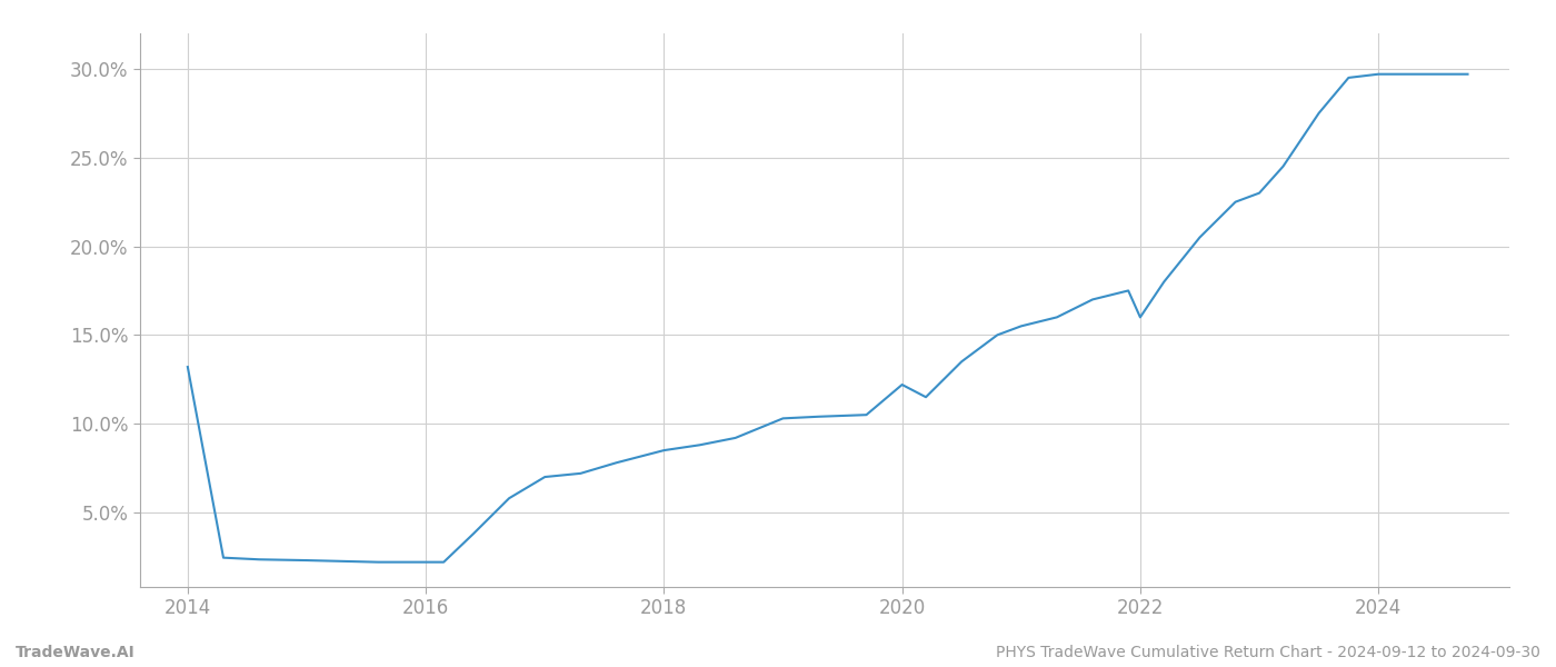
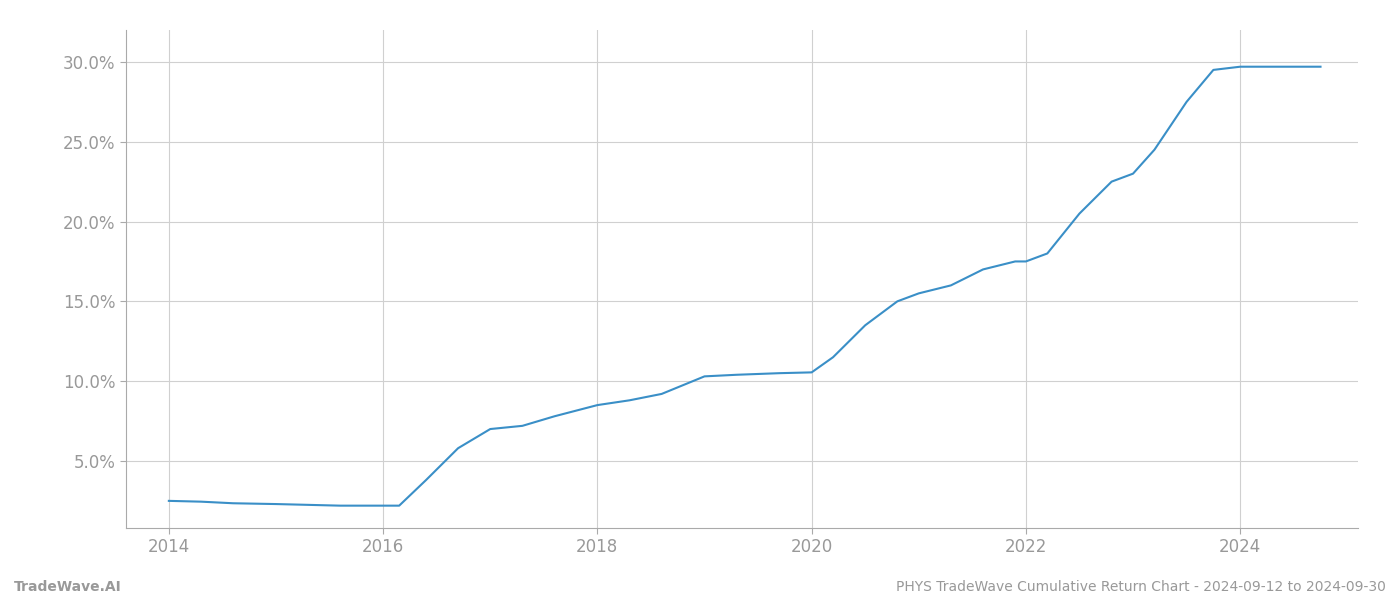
2014: 13.2% -> 2.5%
2020: 12.2% -> 10.6%
2022: 16.0% -> 17.5%
